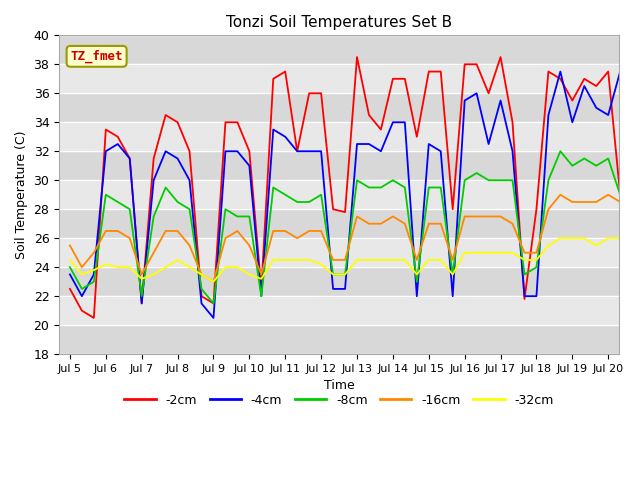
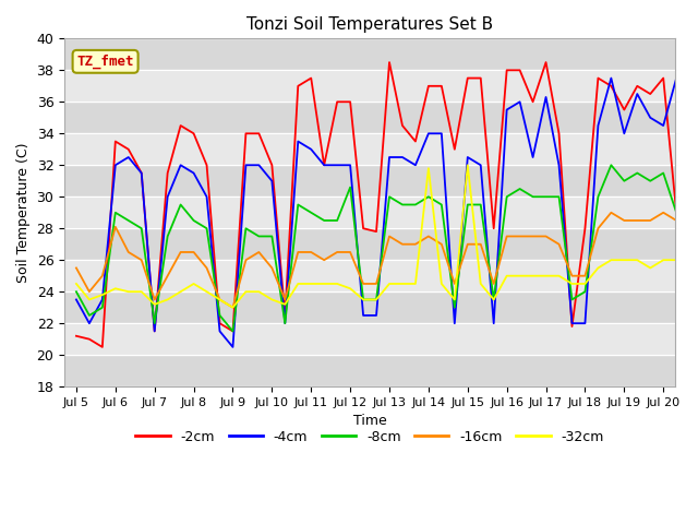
-2cm/Jul 5: 22.5 -> 21.2
-16cm/Jul 6: 26.5 -> 28.1
-8cm/Jul 12: 29.0 -> 30.6
-32cm/Jul 14: 24.5 -> 31.8
-32cm/Jul 15: 24.5 -> 32.0
-4cm/Jul 17: 35.5 -> 36.3
